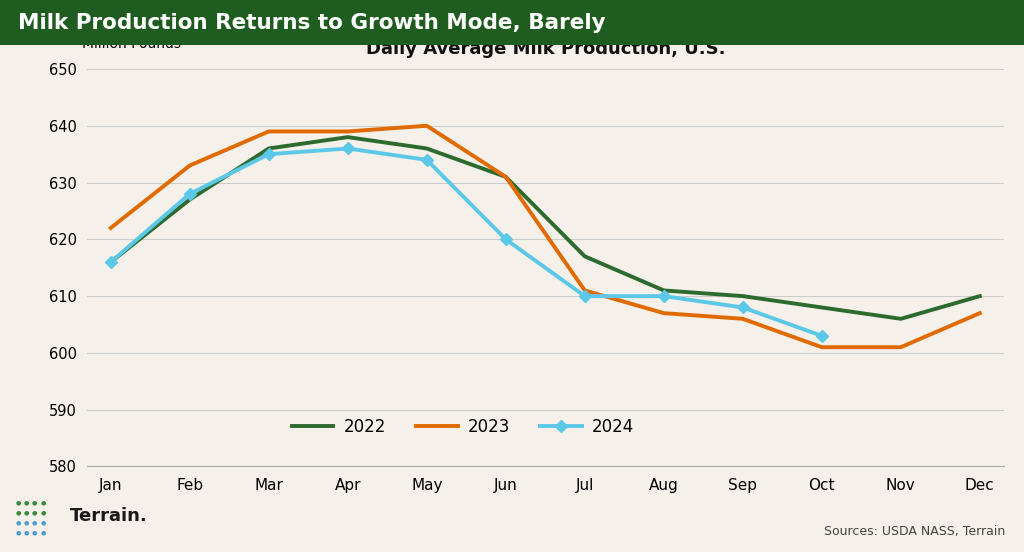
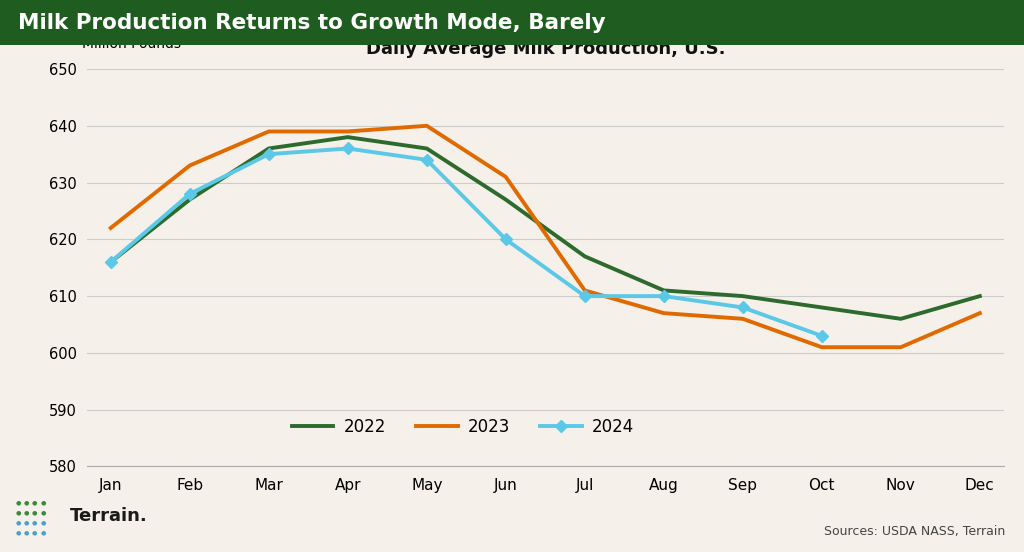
2022/Jun: 631 -> 627
